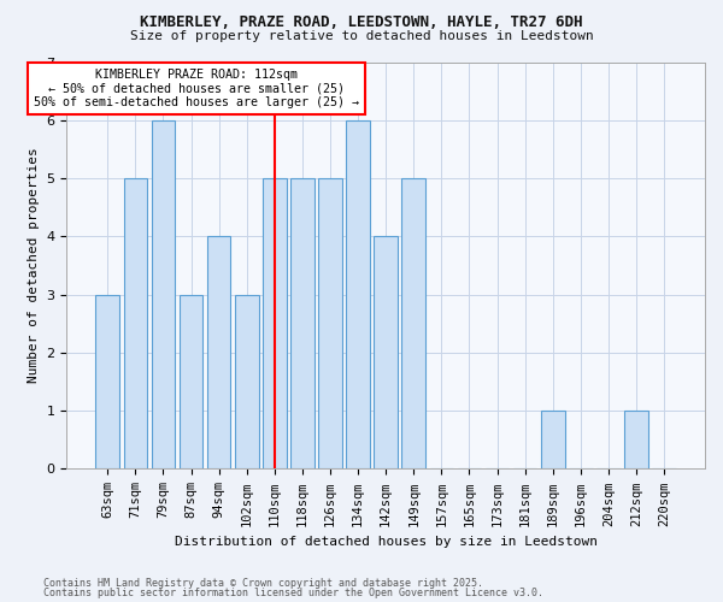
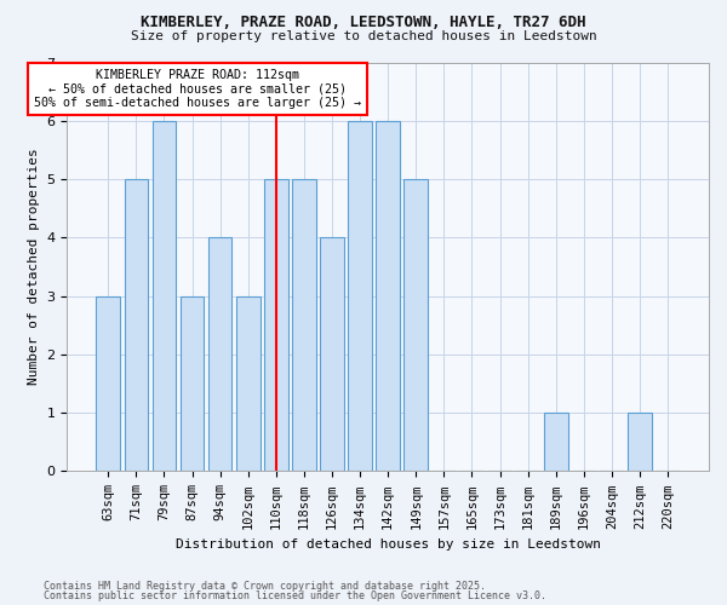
126sqm: 5 -> 4
142sqm: 4 -> 6
